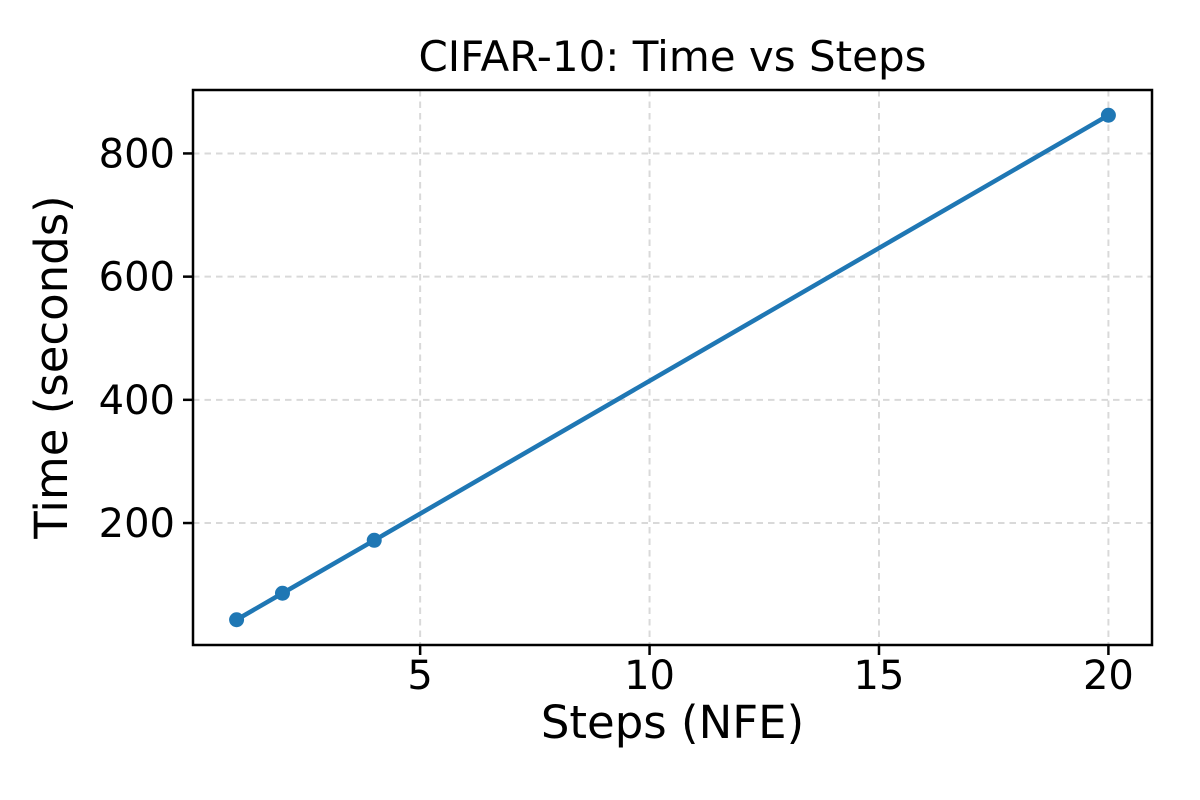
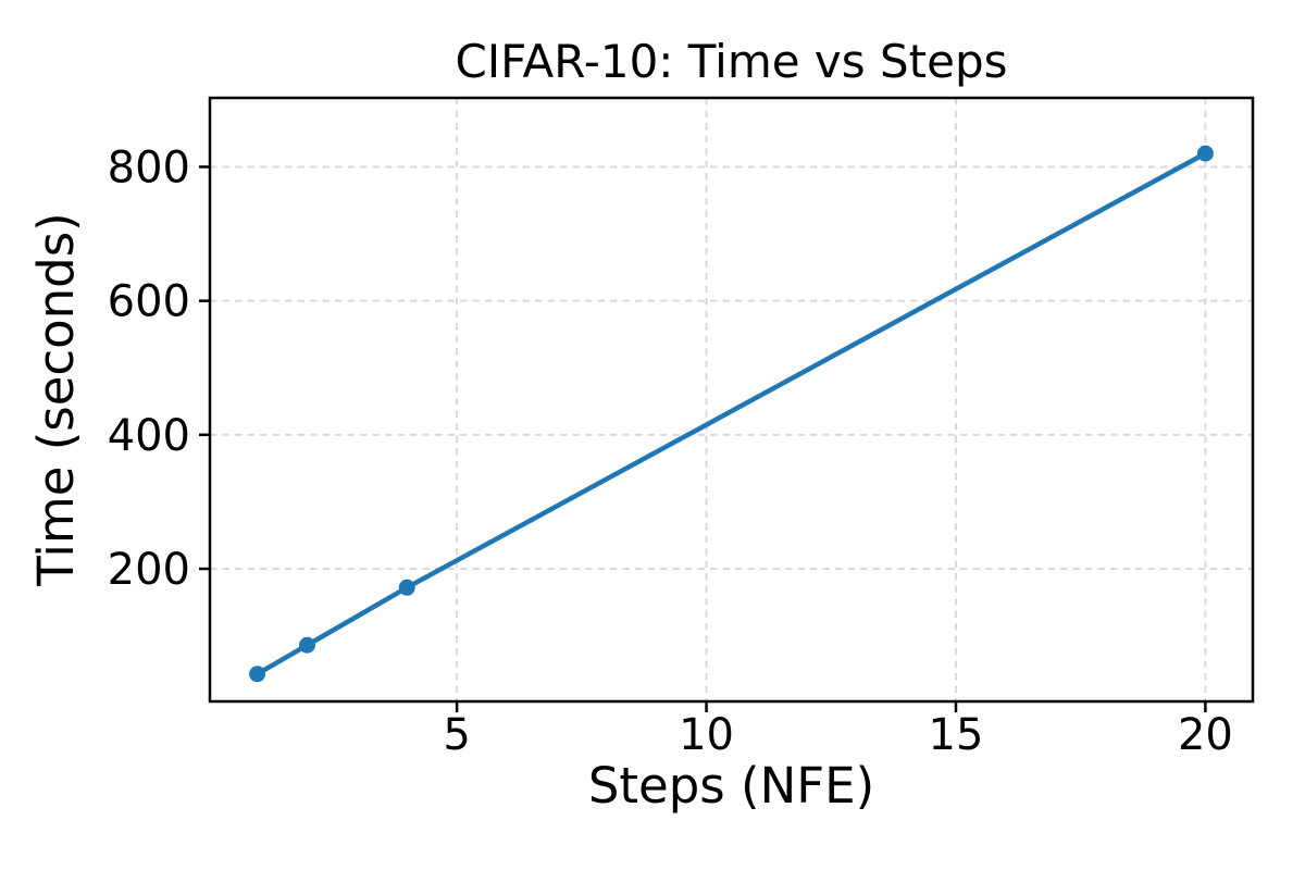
20: 860 -> 820
